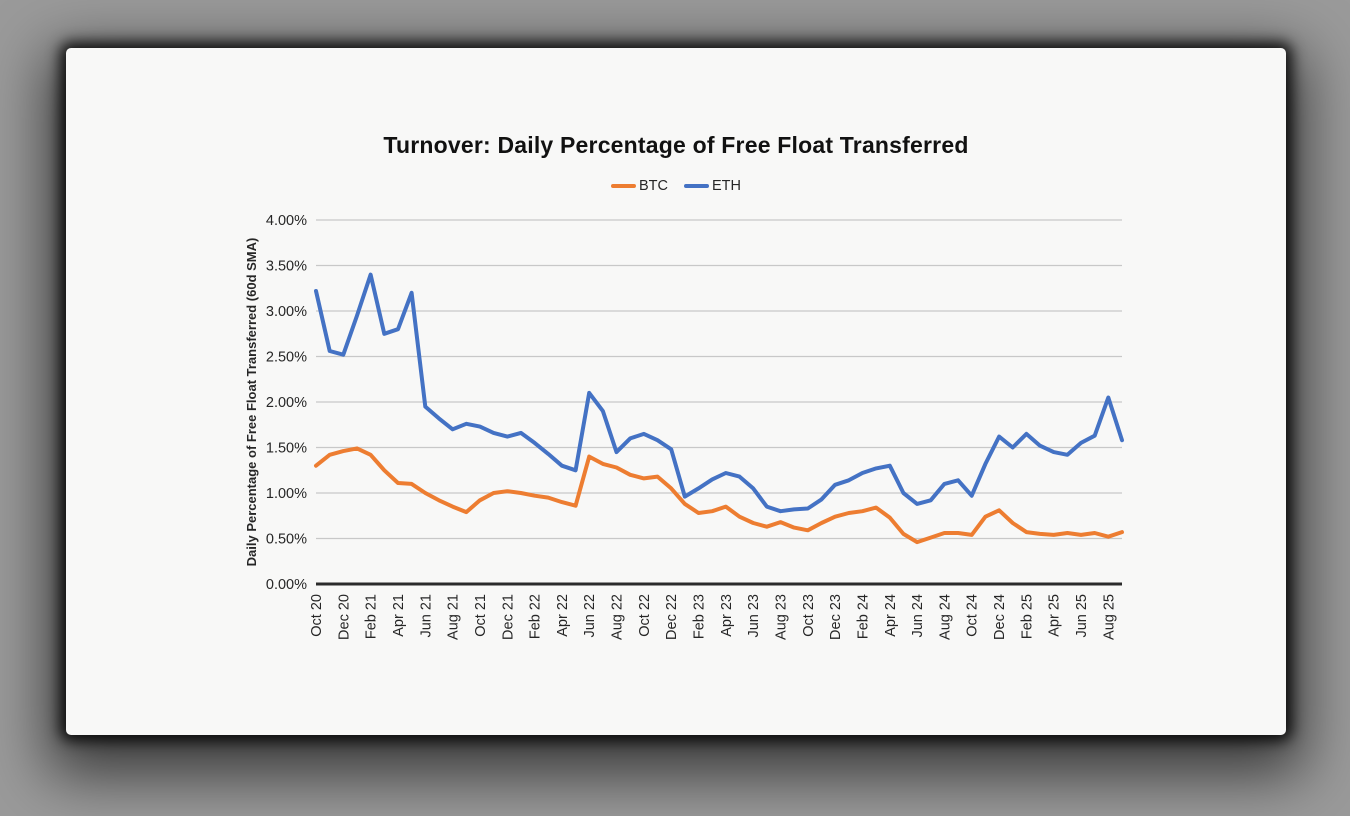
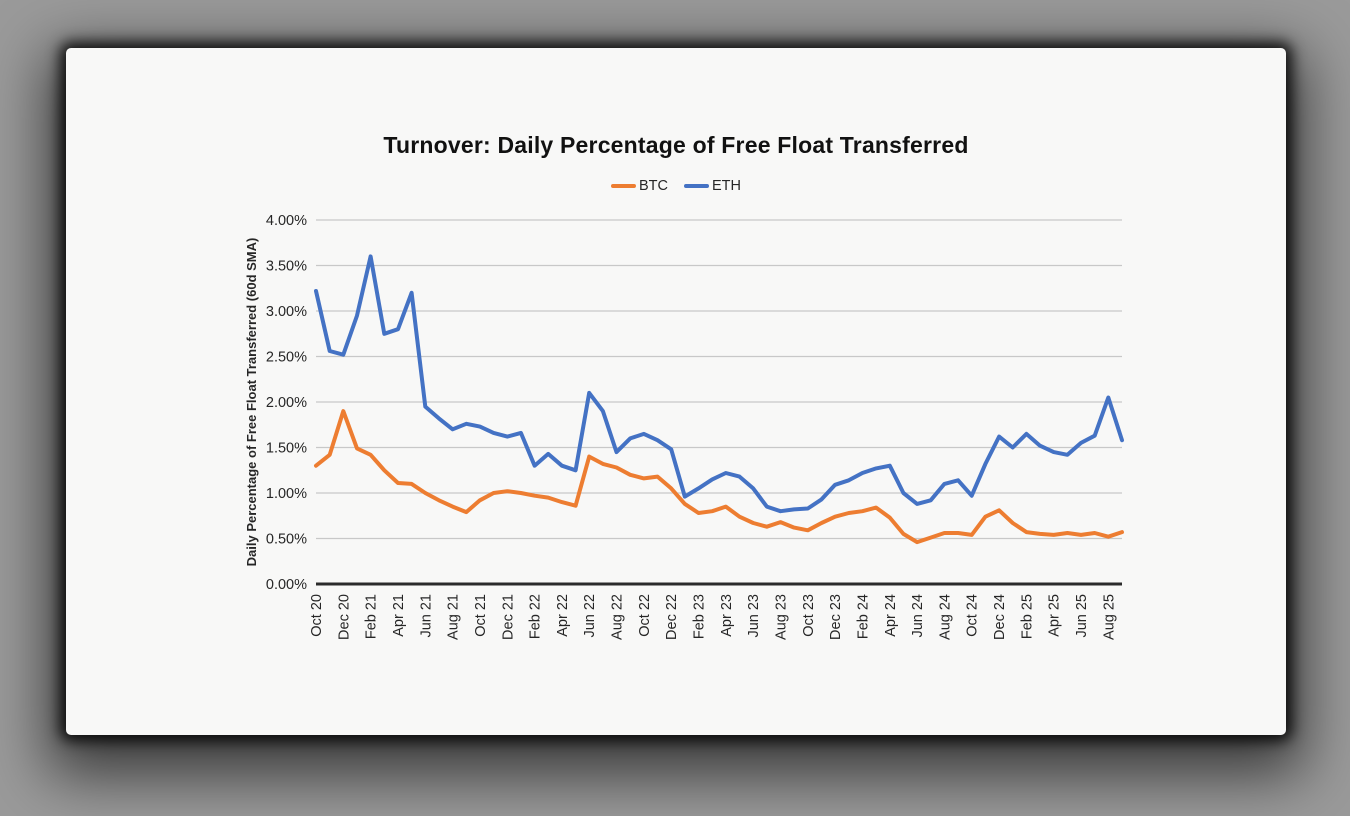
BTC/Dec 20: 1.5% -> 1.9%
ETH/Feb 21: 3.4% -> 3.6%
ETH/Feb 22: 1.6% -> 1.3%
